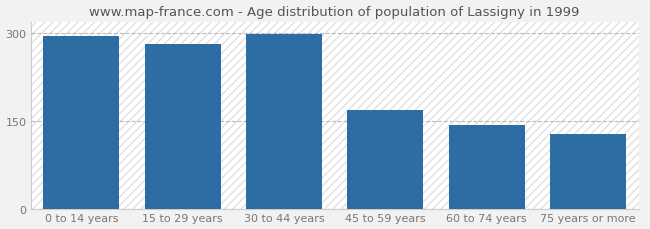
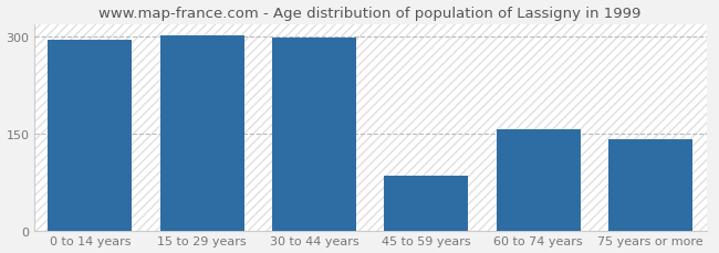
15 to 29 years: 281 -> 302
45 to 59 years: 169 -> 86
60 to 74 years: 143 -> 158
75 years or more: 129 -> 142
